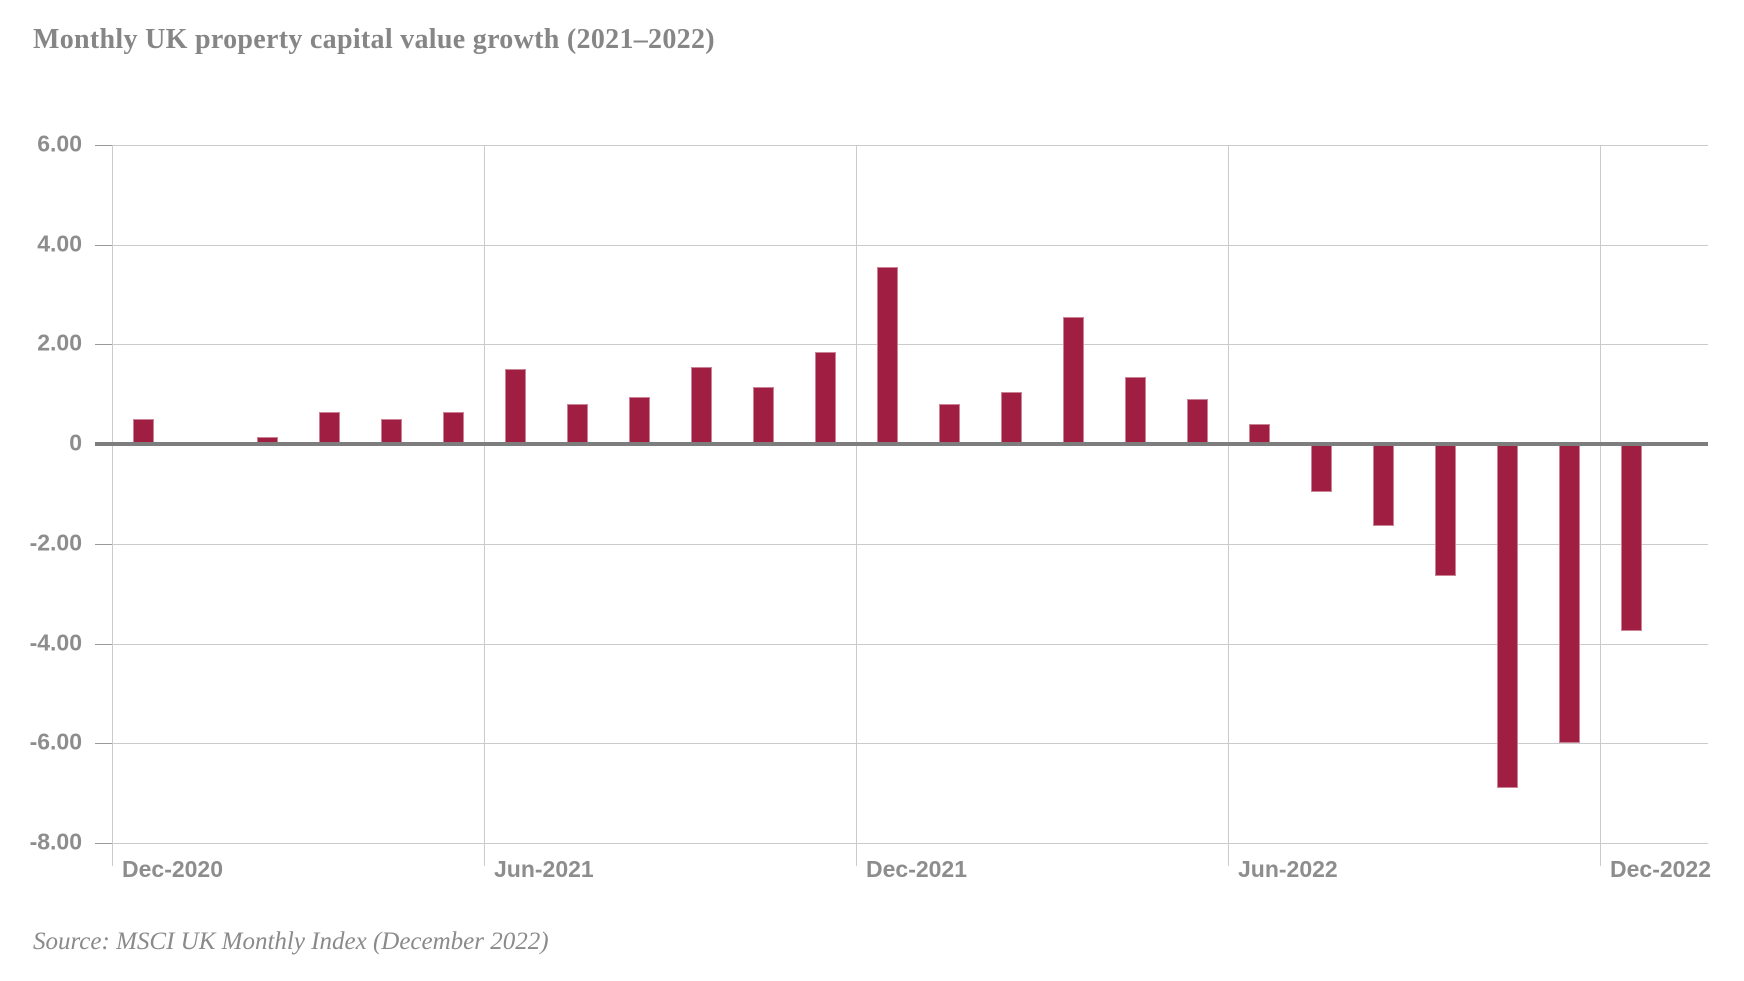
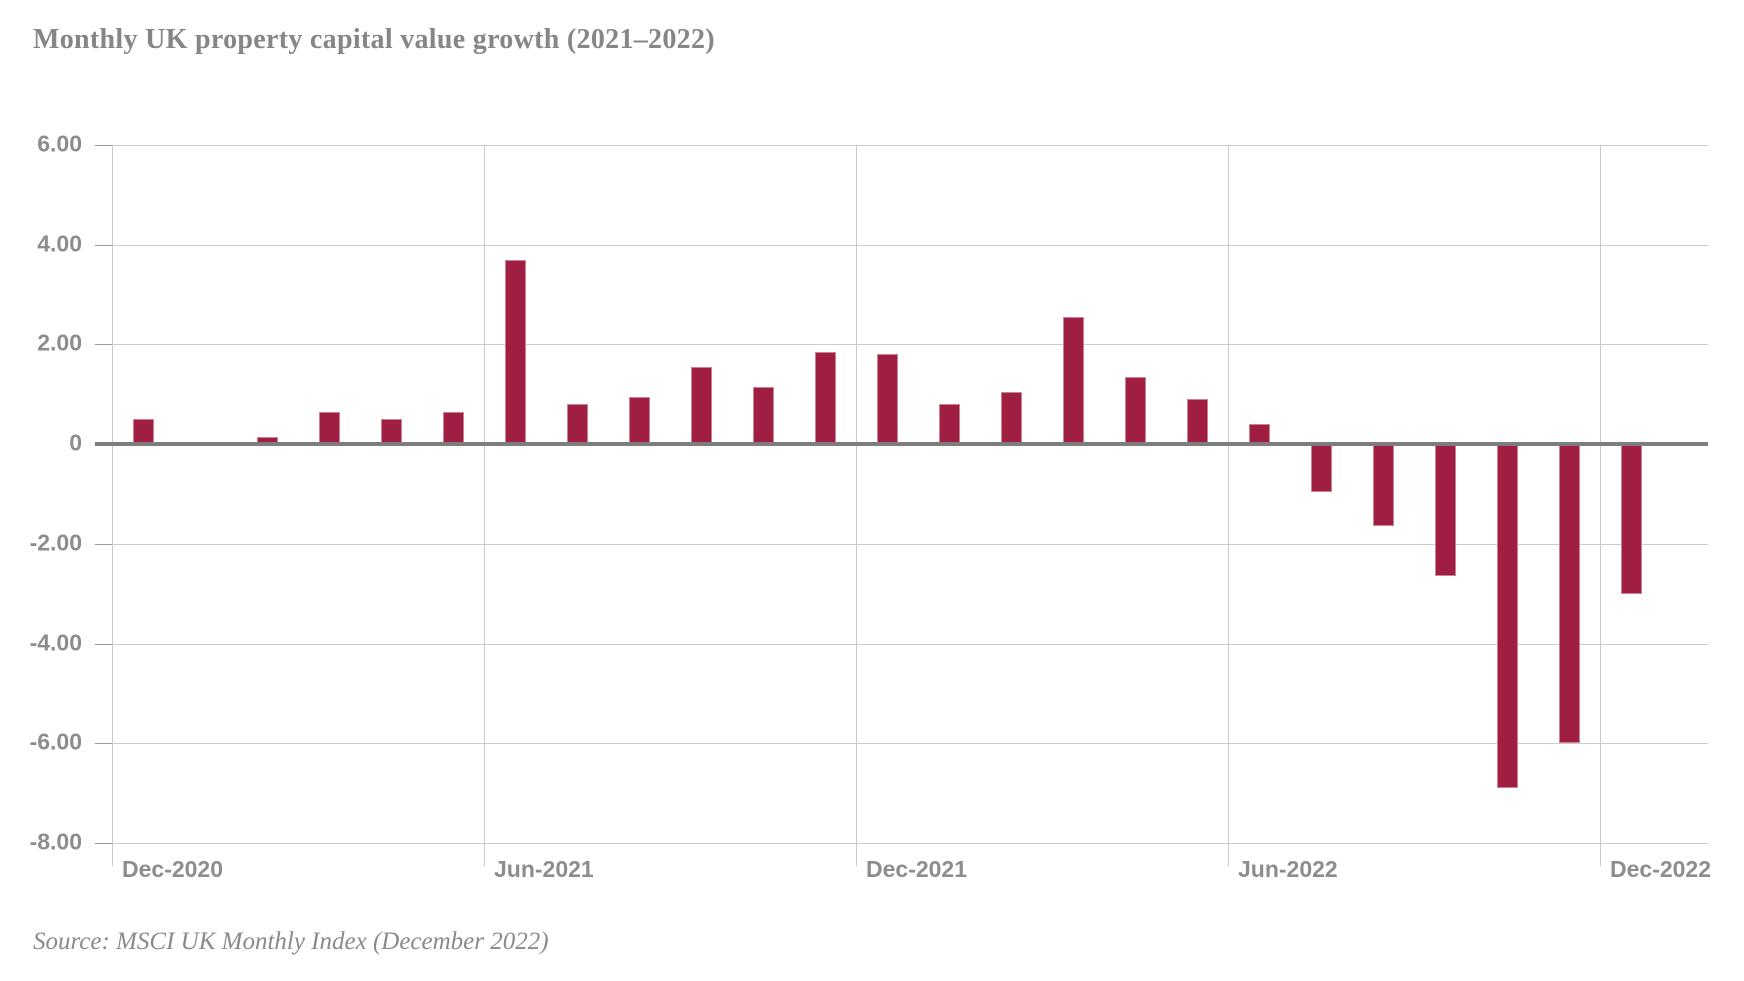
Jun-2021: 1.5 -> 3.7
Dec-2021: 3.5 -> 1.8
Dec-2022: -3.8 -> -3.0
